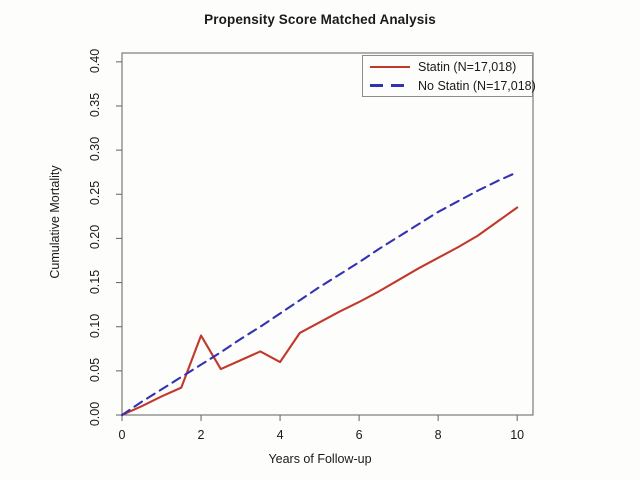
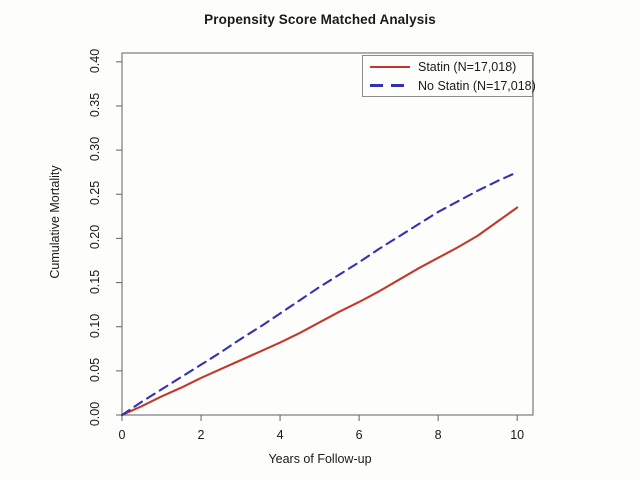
Statin (N=17,018)/2: 0.09 -> 0.04
Statin (N=17,018)/4: 0.06 -> 0.08
